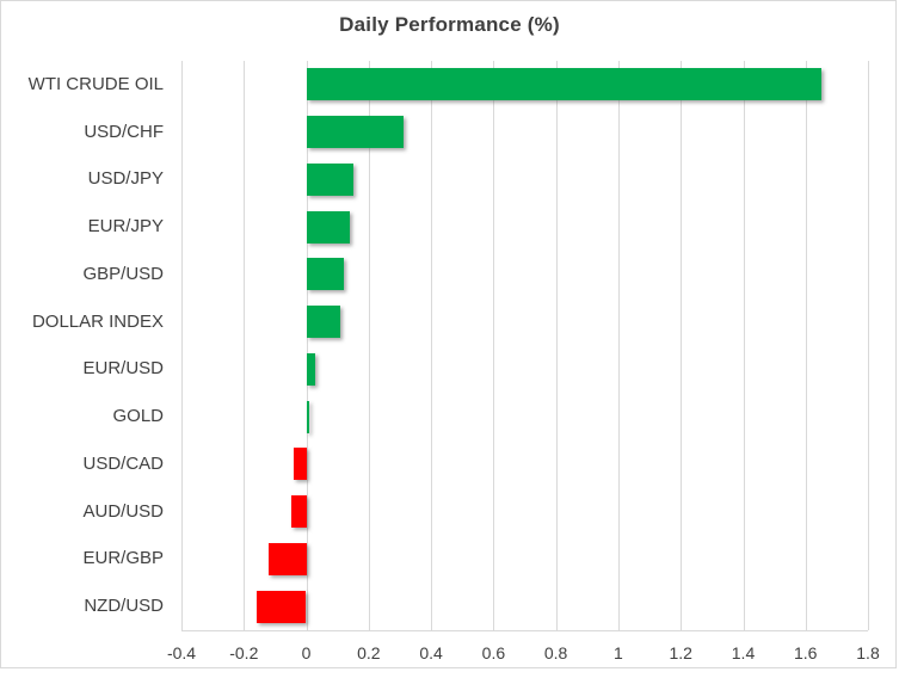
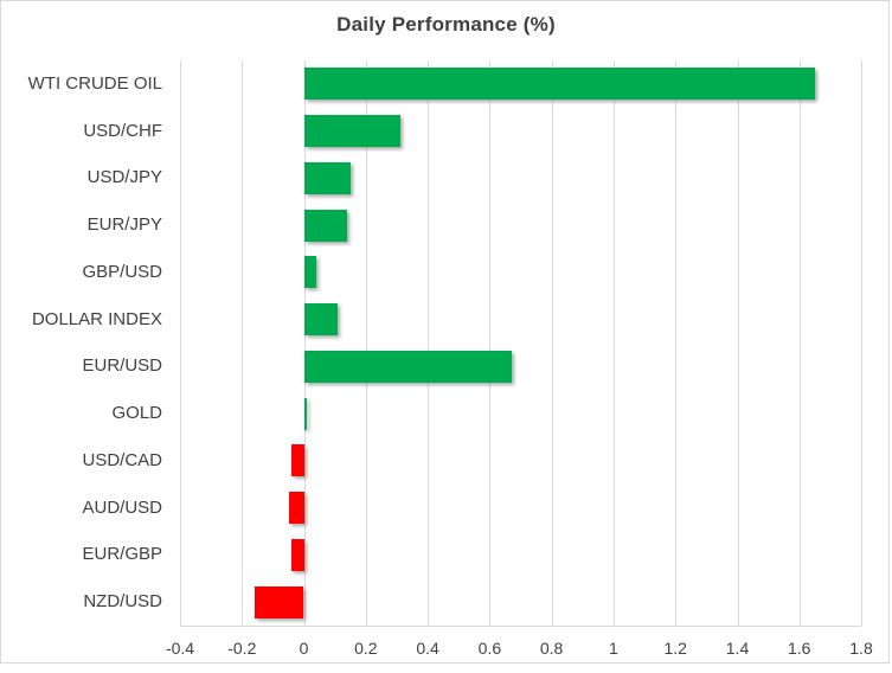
GBP/USD: 0.12 -> 0.04
EUR/USD: 0.03 -> 0.67
EUR/GBP: -0.12 -> -0.04
